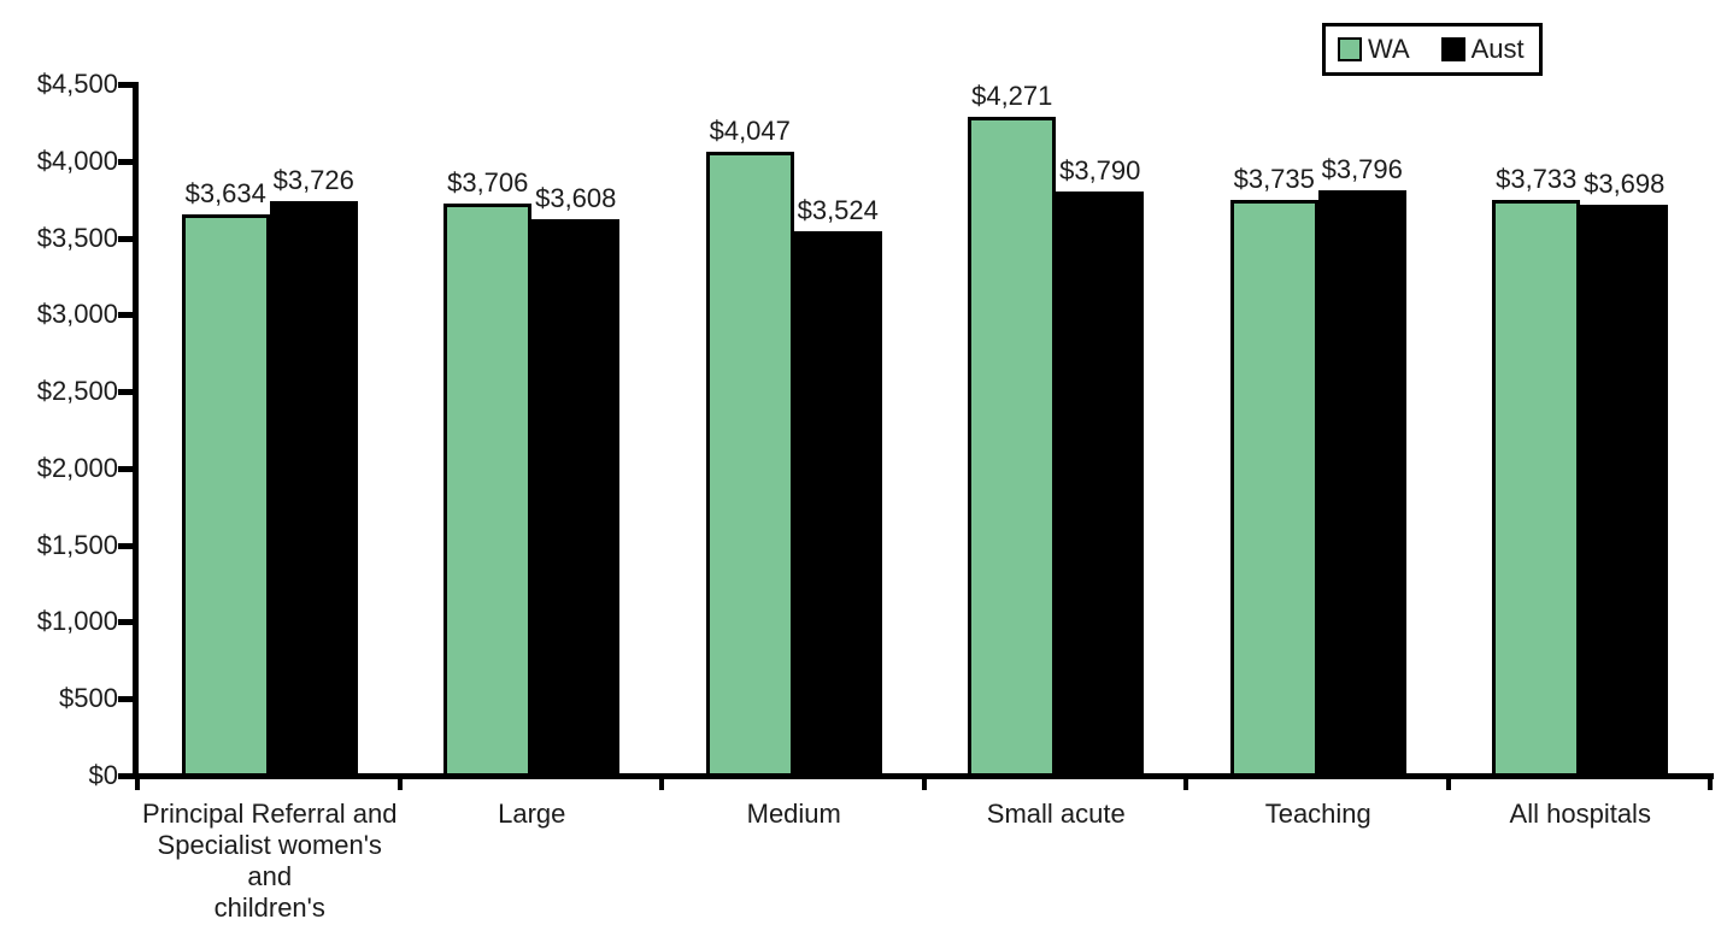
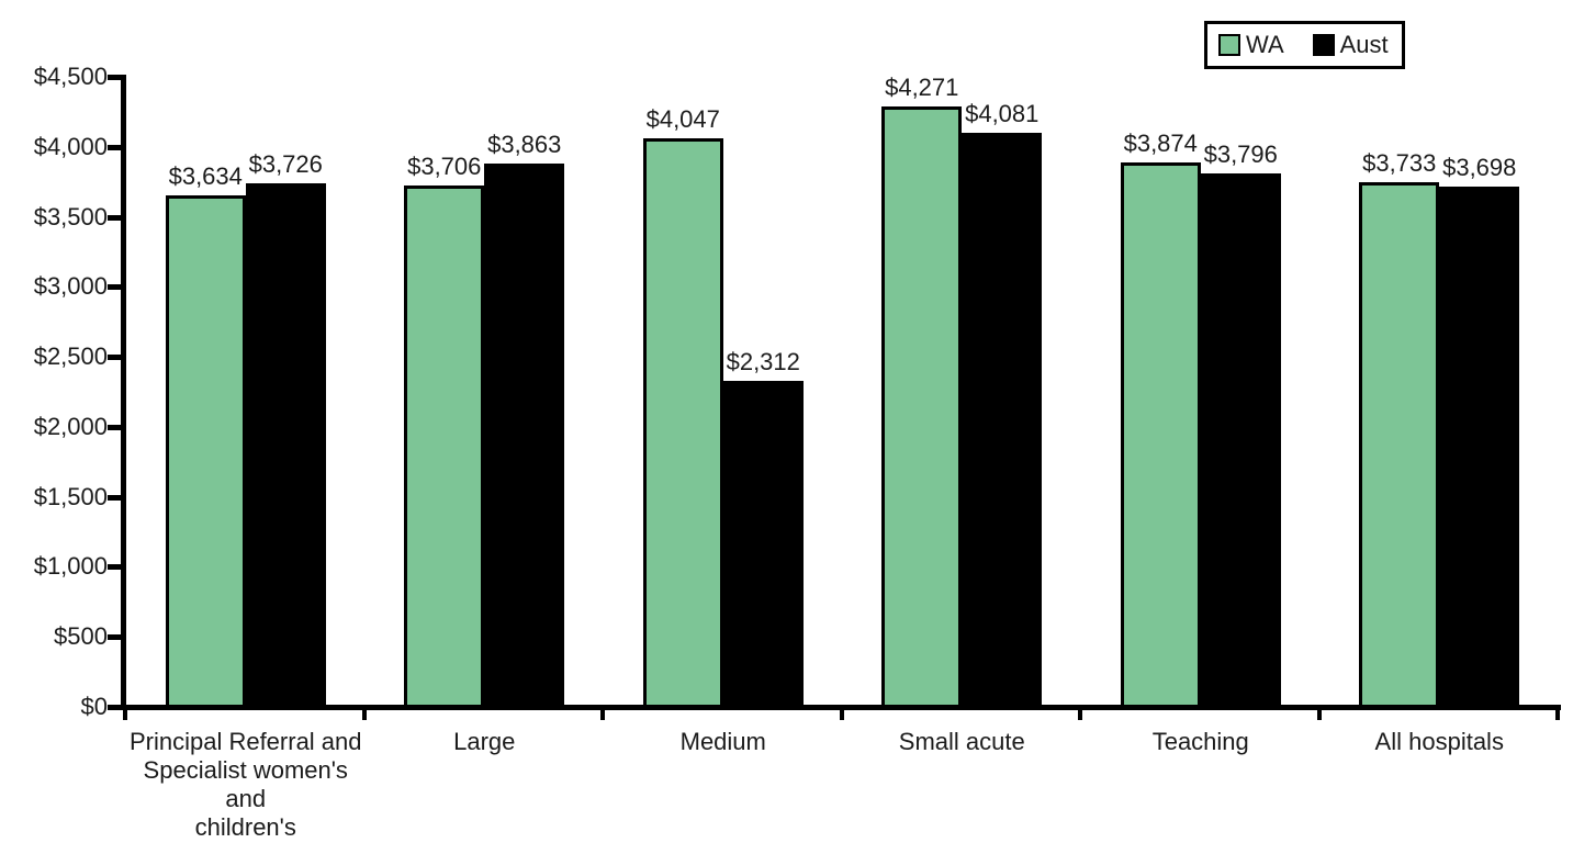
Aust/Large: $3,608 -> $3,863
Aust/Medium: $3,524 -> $2,312
Aust/Small acute: $3,790 -> $4,081
WA/Teaching: $3,735 -> $3,874
